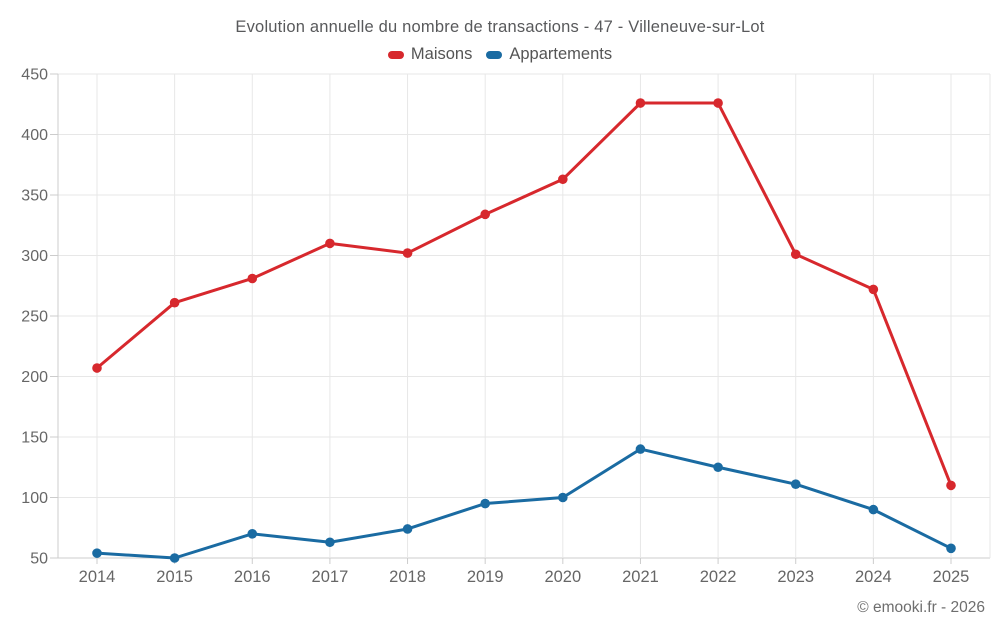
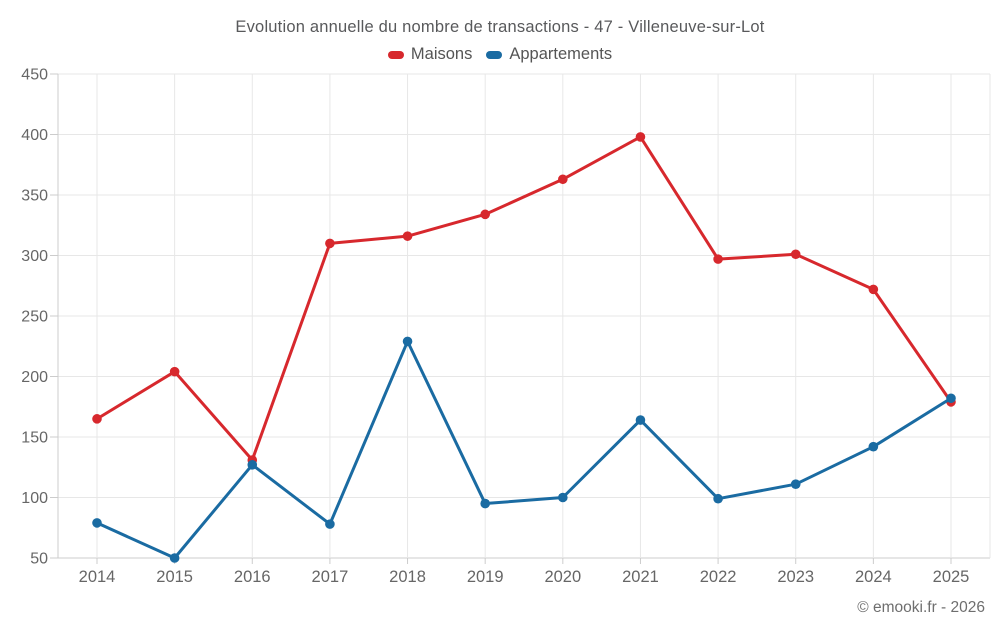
Maisons/2014: 207 -> 165
Appartements/2014: 54 -> 79
Maisons/2015: 261 -> 204
Maisons/2016: 281 -> 131
Appartements/2016: 70 -> 127
Appartements/2017: 63 -> 78
Maisons/2018: 302 -> 316
Appartements/2018: 74 -> 229
Maisons/2021: 426 -> 398
Appartements/2021: 140 -> 164
Maisons/2022: 426 -> 297
Appartements/2022: 125 -> 99
Appartements/2024: 90 -> 142
Maisons/2025: 110 -> 179
Appartements/2025: 58 -> 182
